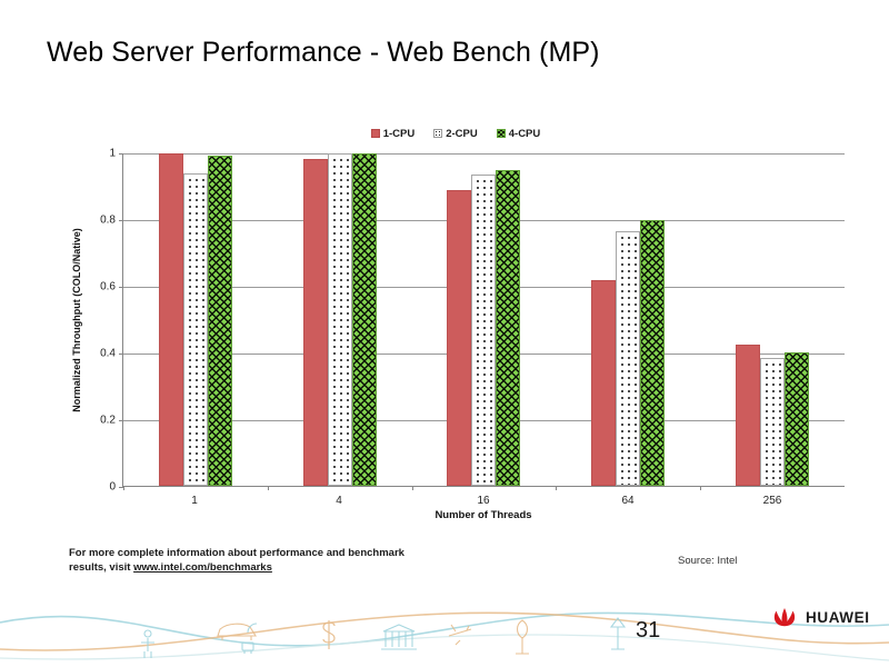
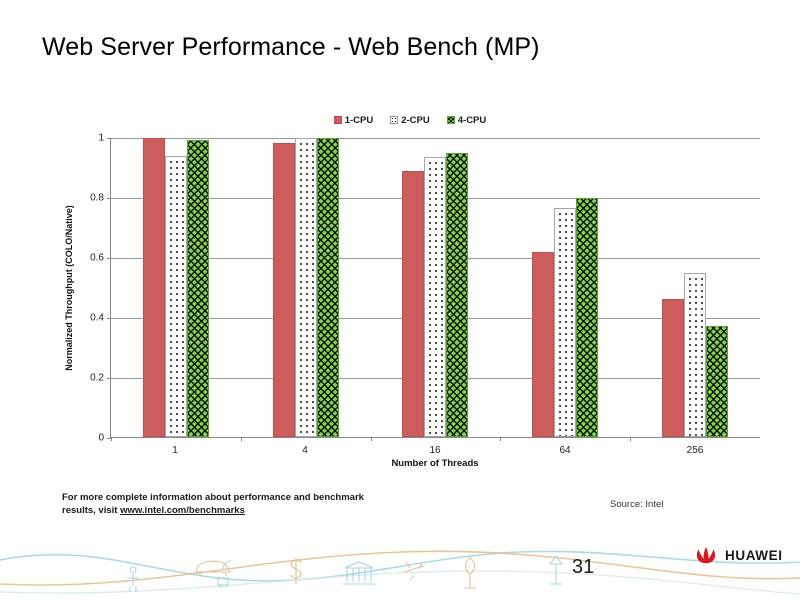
1-CPU/256: 0.42 -> 0.46
2-CPU/256: 0.39 -> 0.55
4-CPU/256: 0.40 -> 0.37
